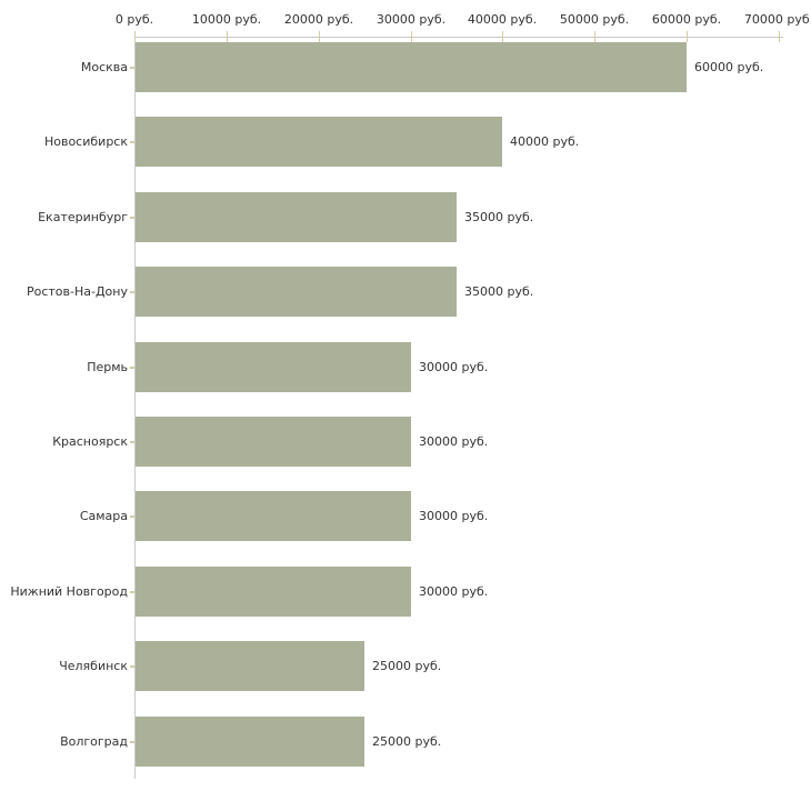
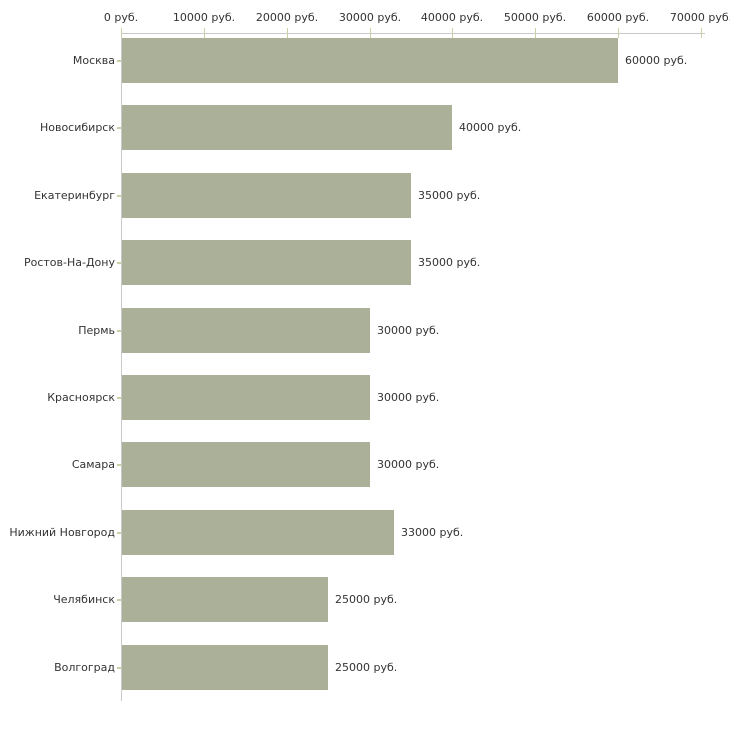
Нижний Новгород: 30000 -> 33000
